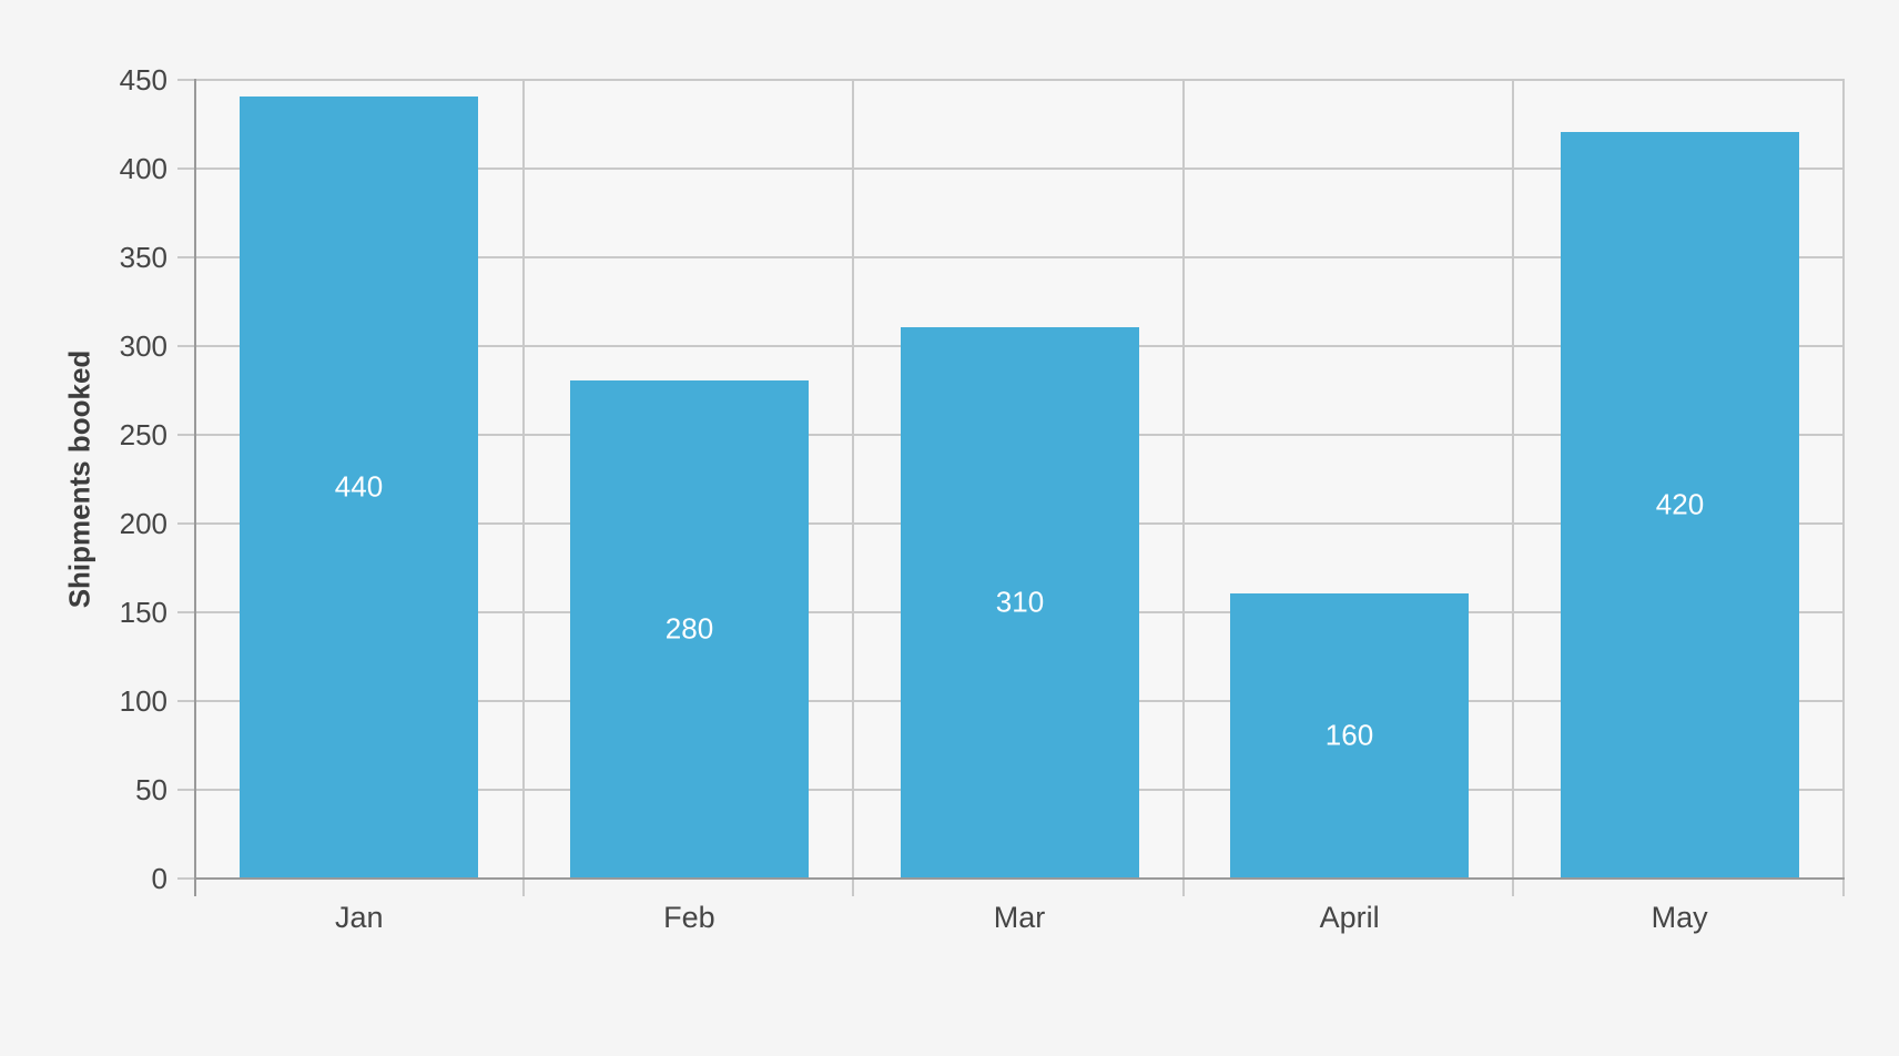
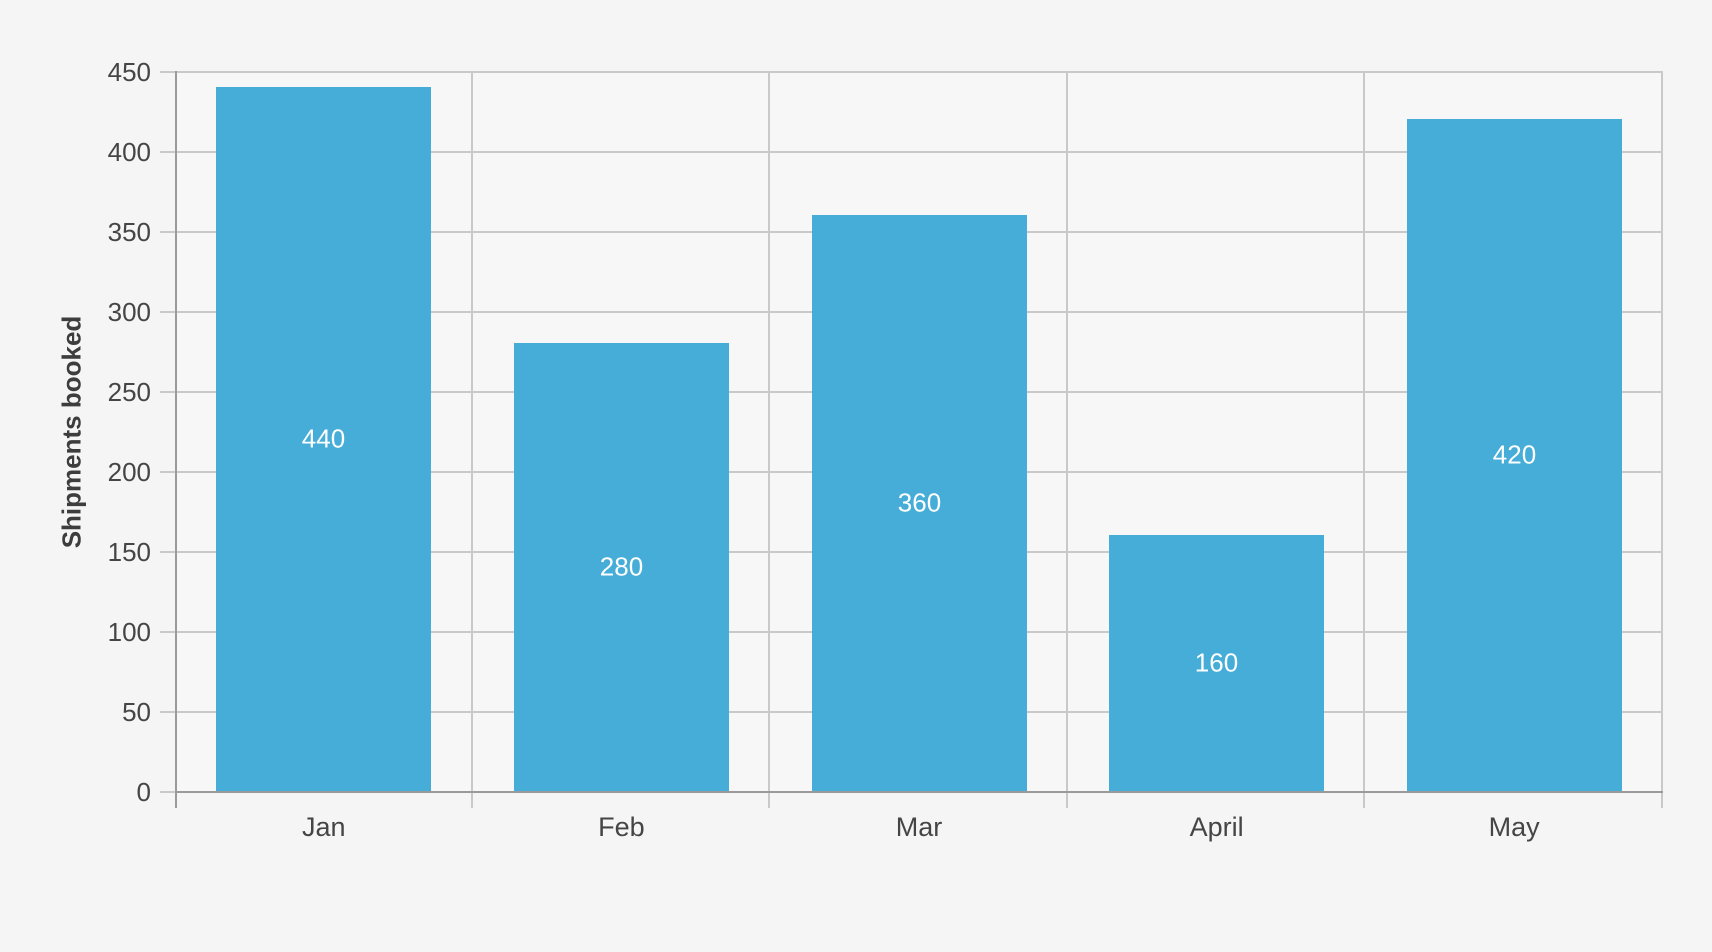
Mar: 310 -> 360
